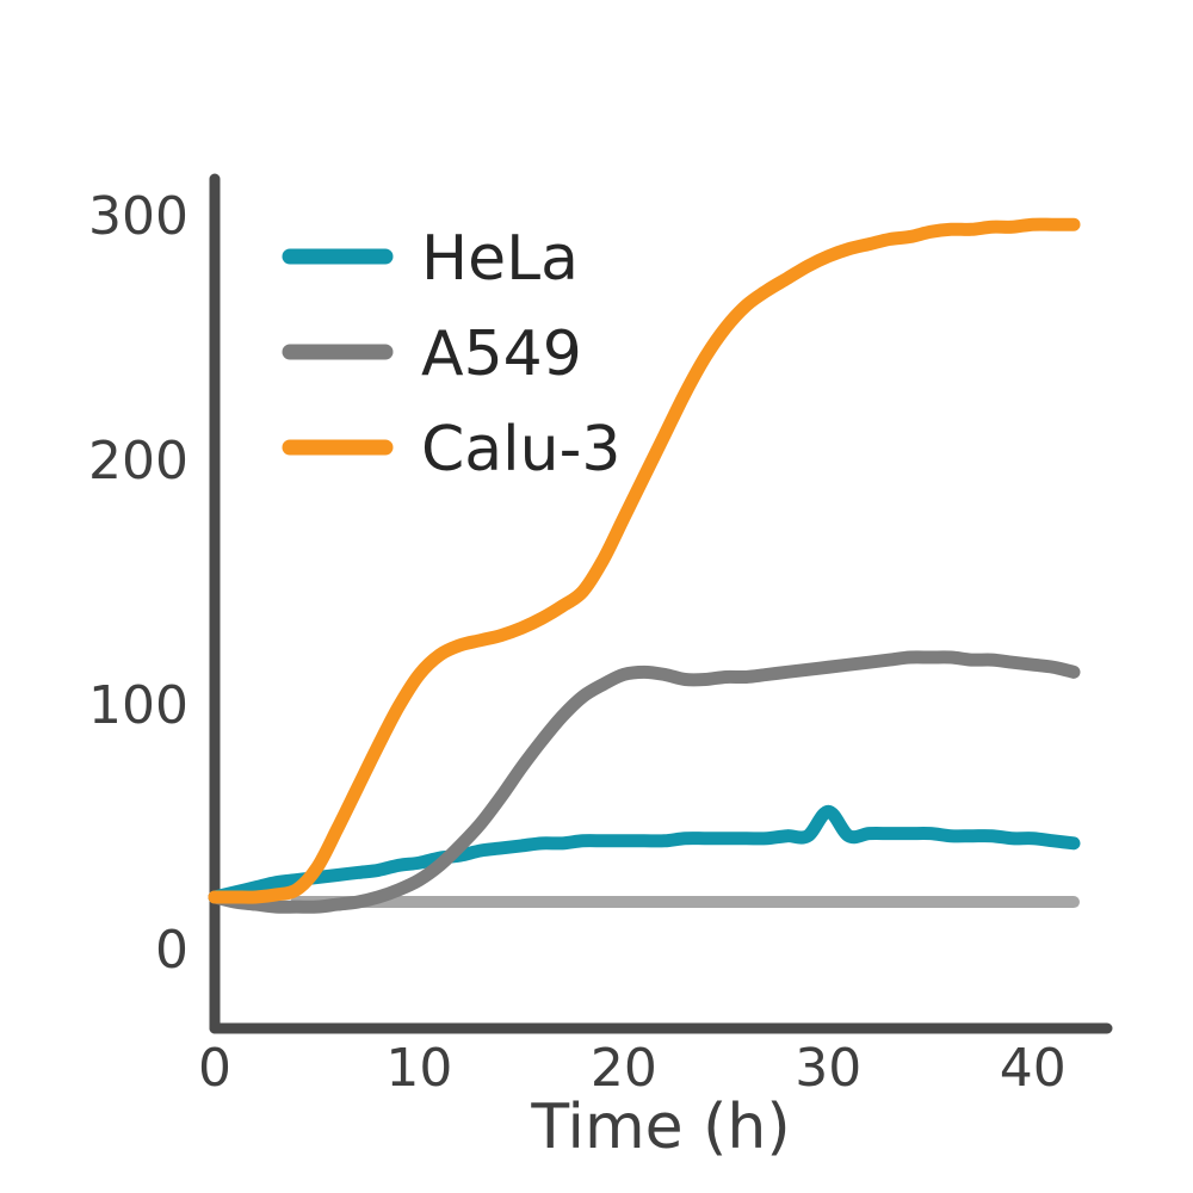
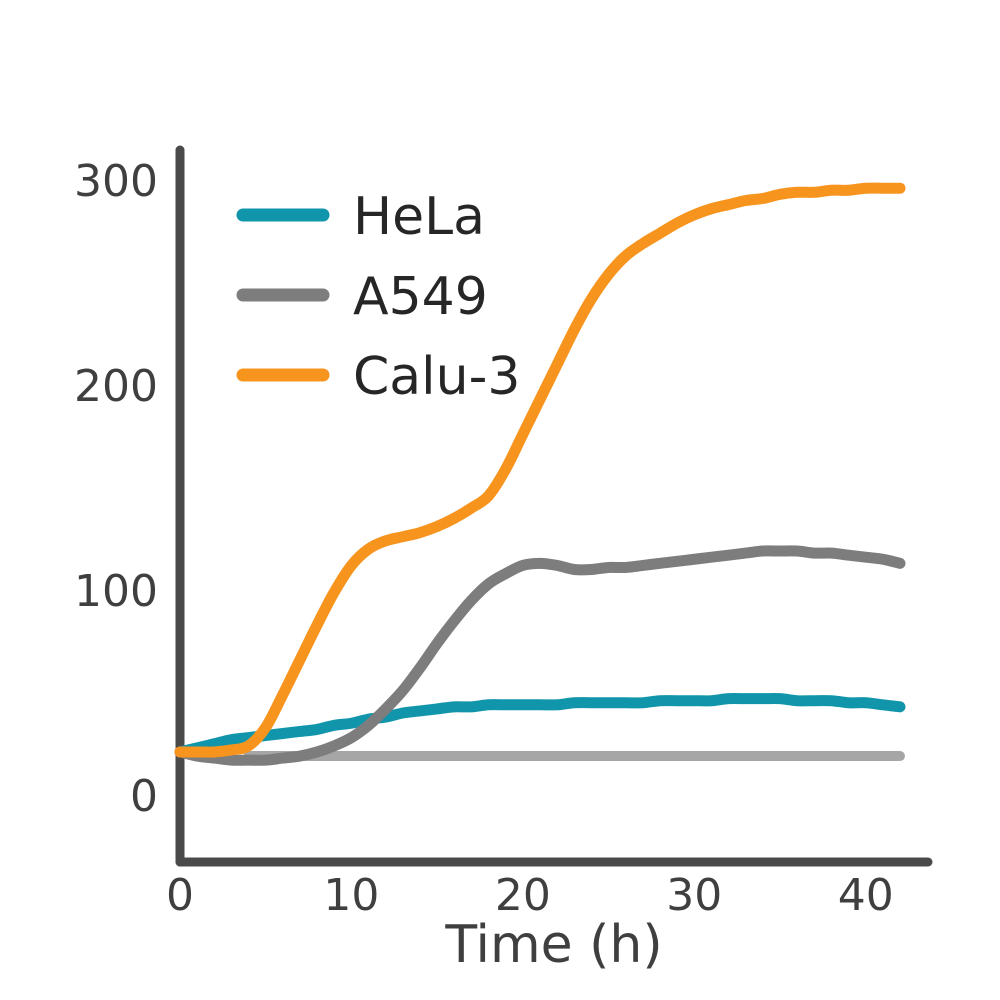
HeLa/30: 56 -> 46
